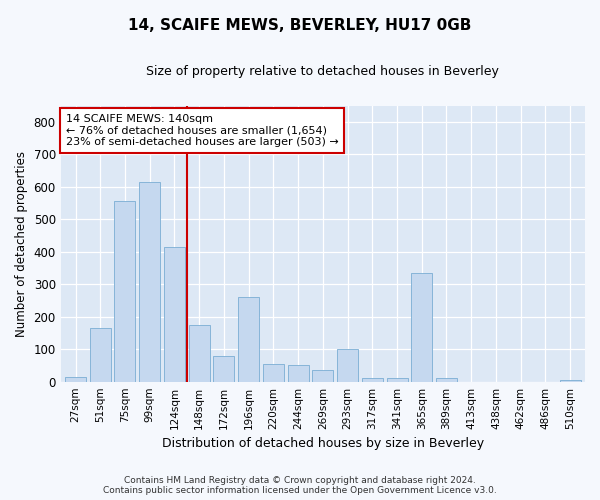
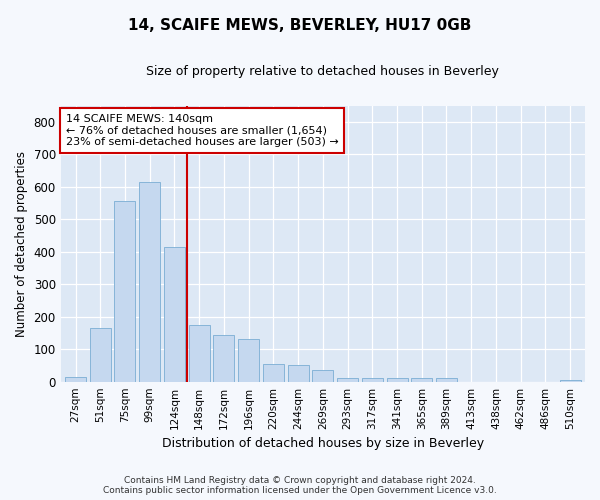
172sqm: 80 -> 145
196sqm: 260 -> 130
293sqm: 100 -> 10
365sqm: 335 -> 10
